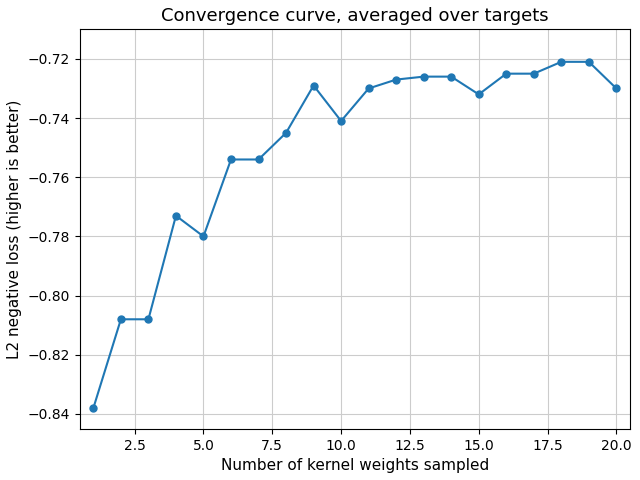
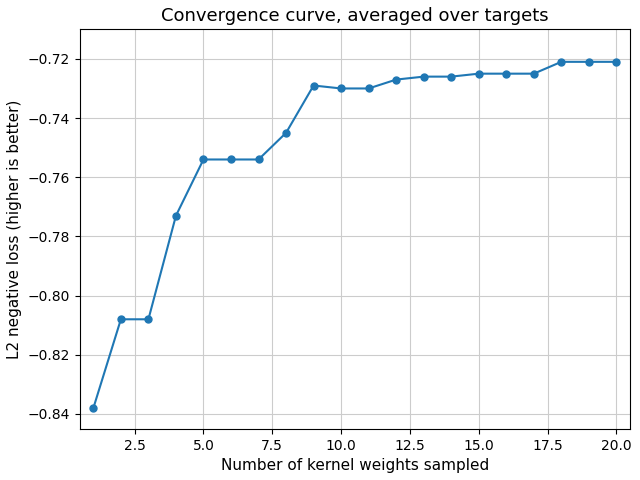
5.0: -0.780 -> -0.754
10.0: -0.741 -> -0.730
15.0: -0.732 -> -0.725
20.0: -0.730 -> -0.721
